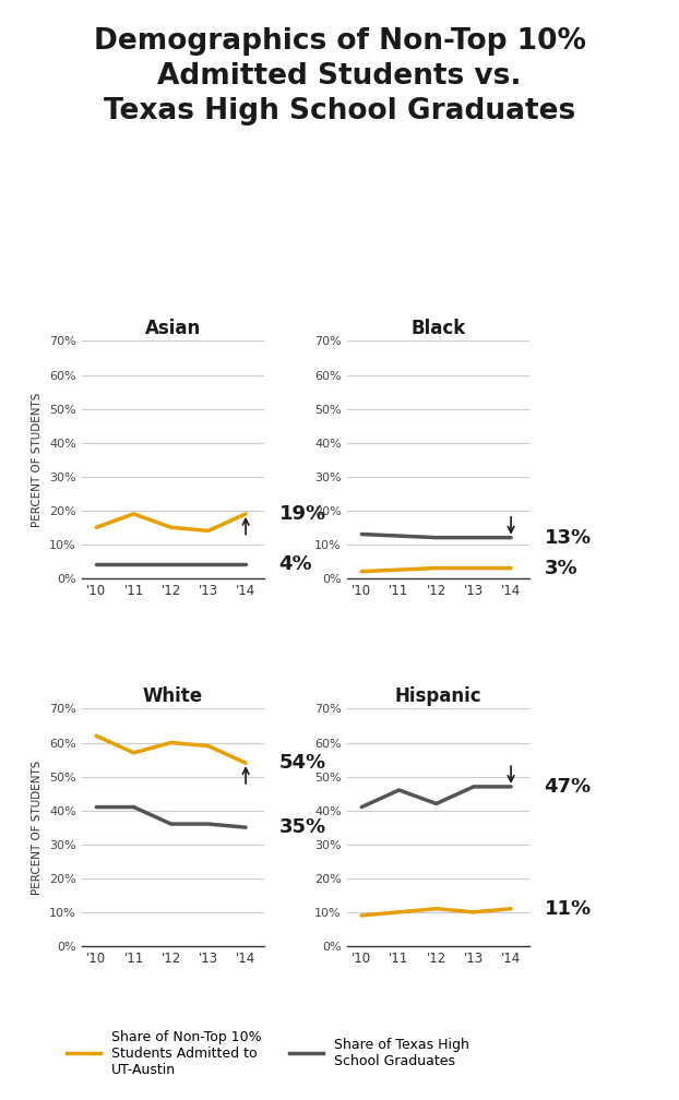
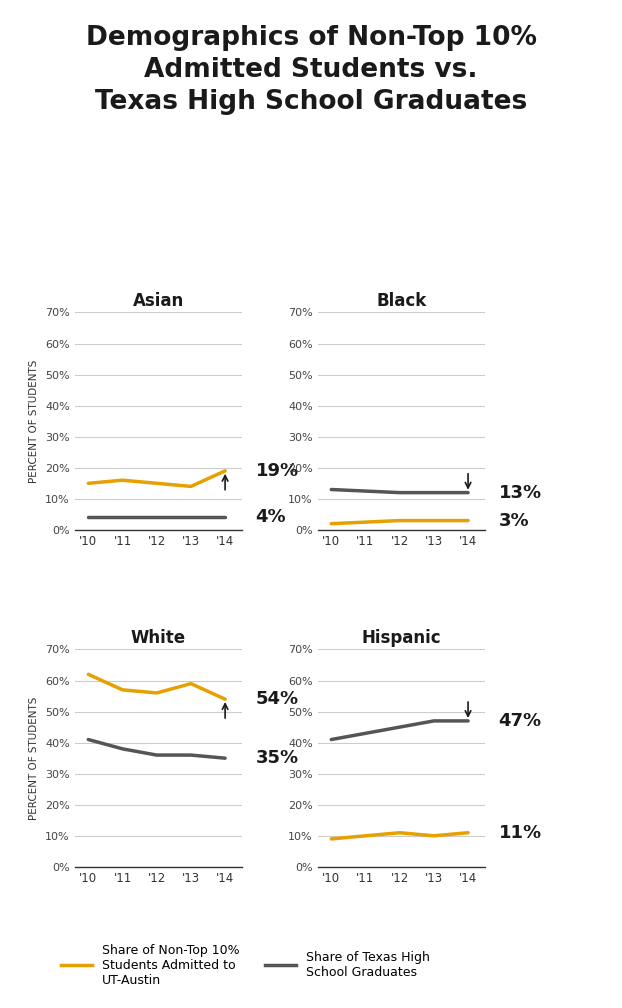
Asian/Share of Non-Top 10% Students Admitted to UT-Austin/'11: 19% -> 16%
White/Share of Texas High School Graduates/'11: 41% -> 38%
White/Share of Non-Top 10% Students Admitted to UT-Austin/'12: 60% -> 56%
Hispanic/Share of Texas High School Graduates/'11: 46% -> 43%
Hispanic/Share of Texas High School Graduates/'12: 42% -> 45%
